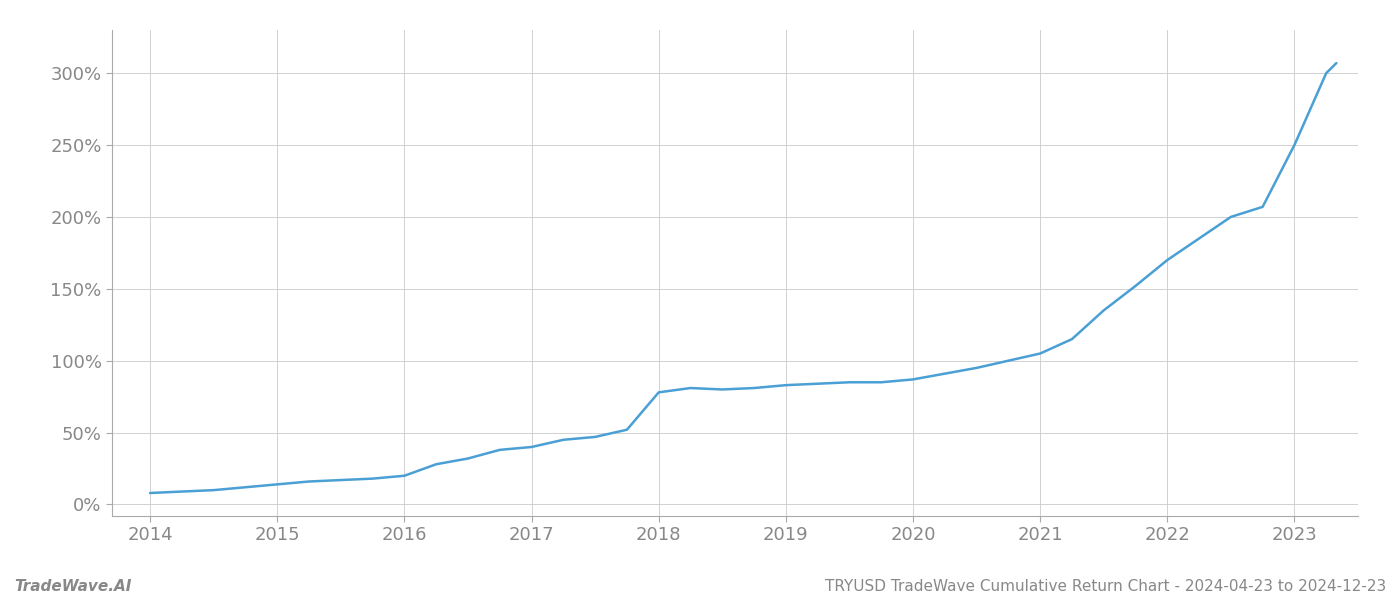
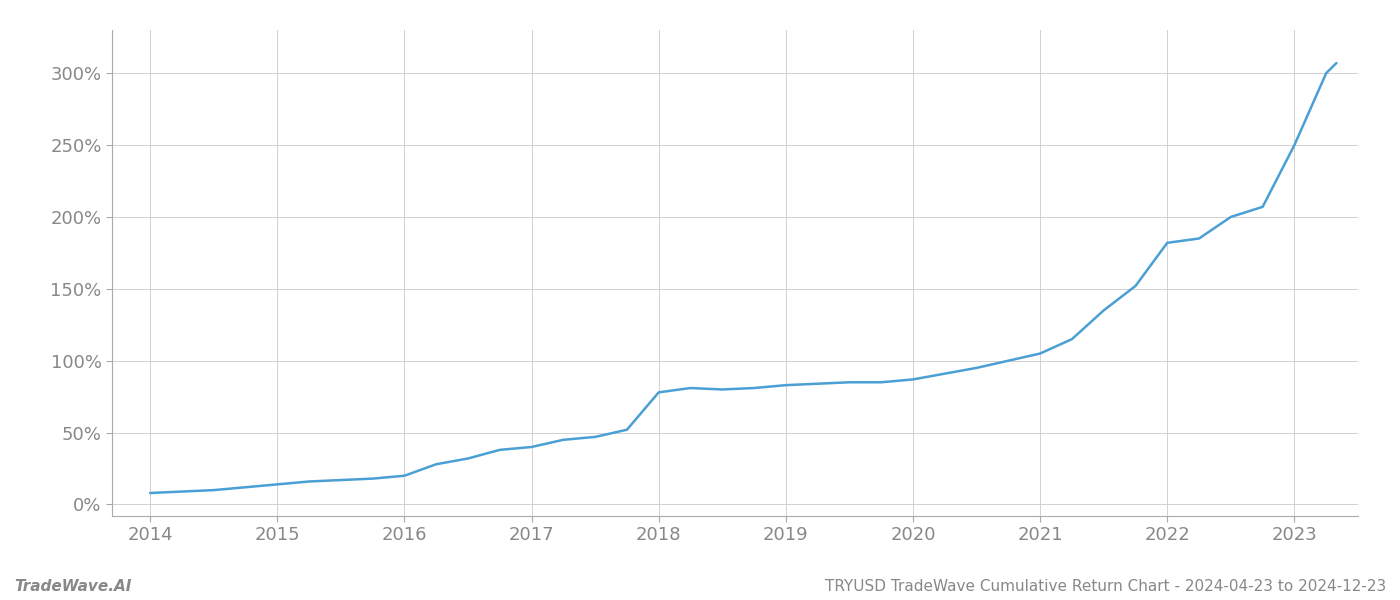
2022: 170% -> 182%
